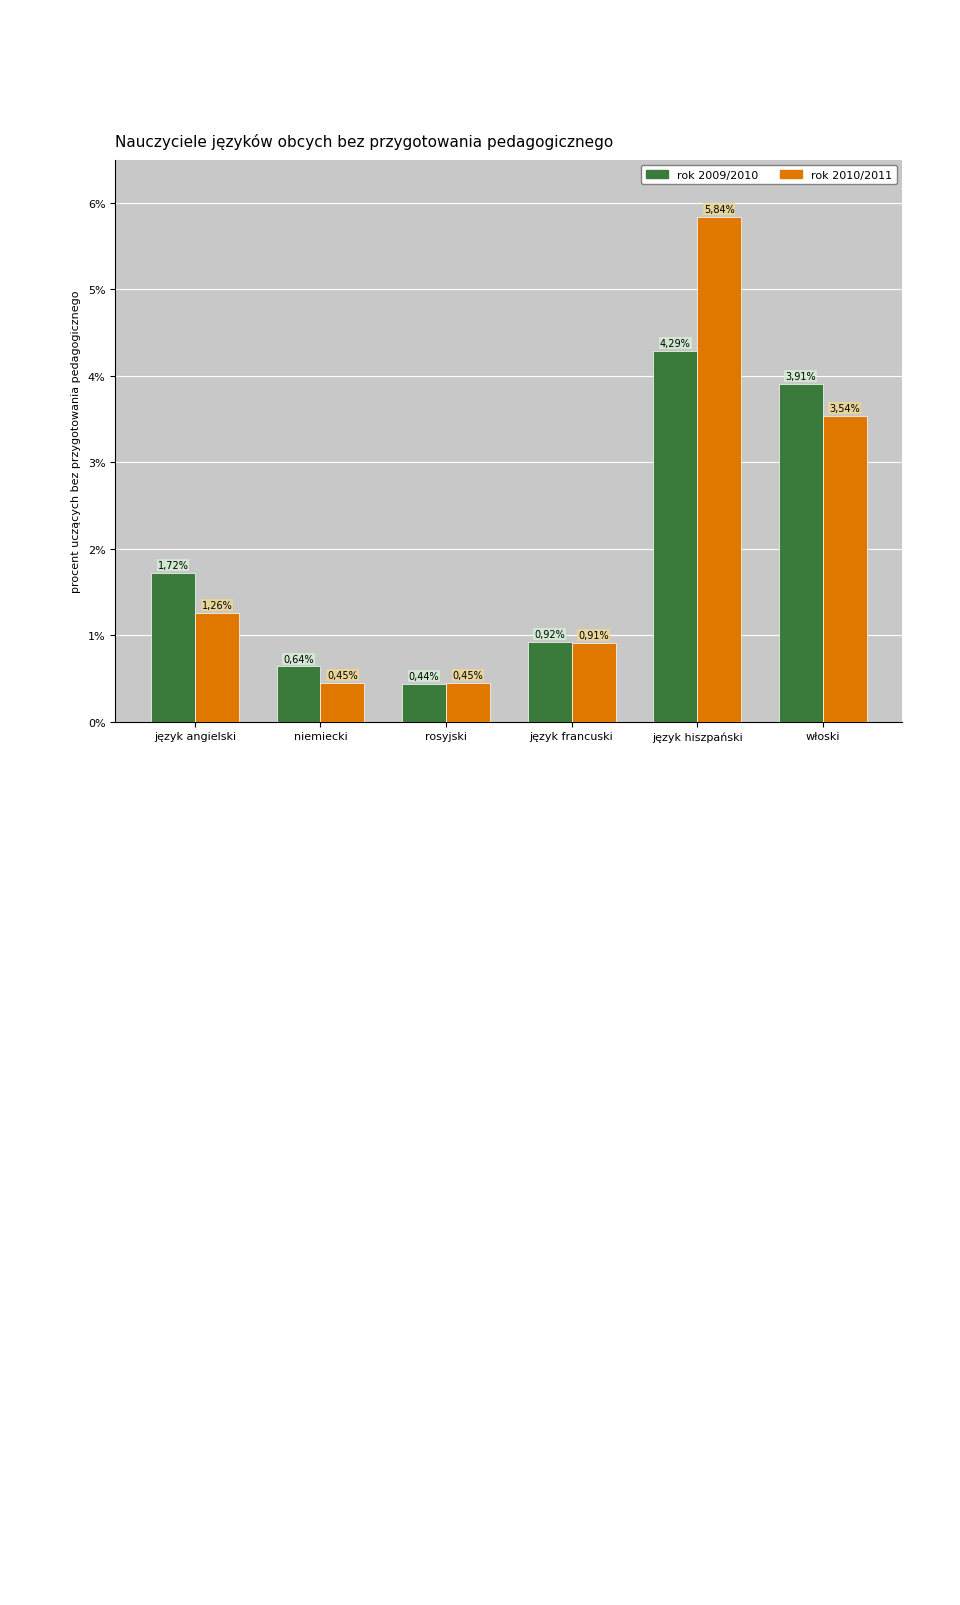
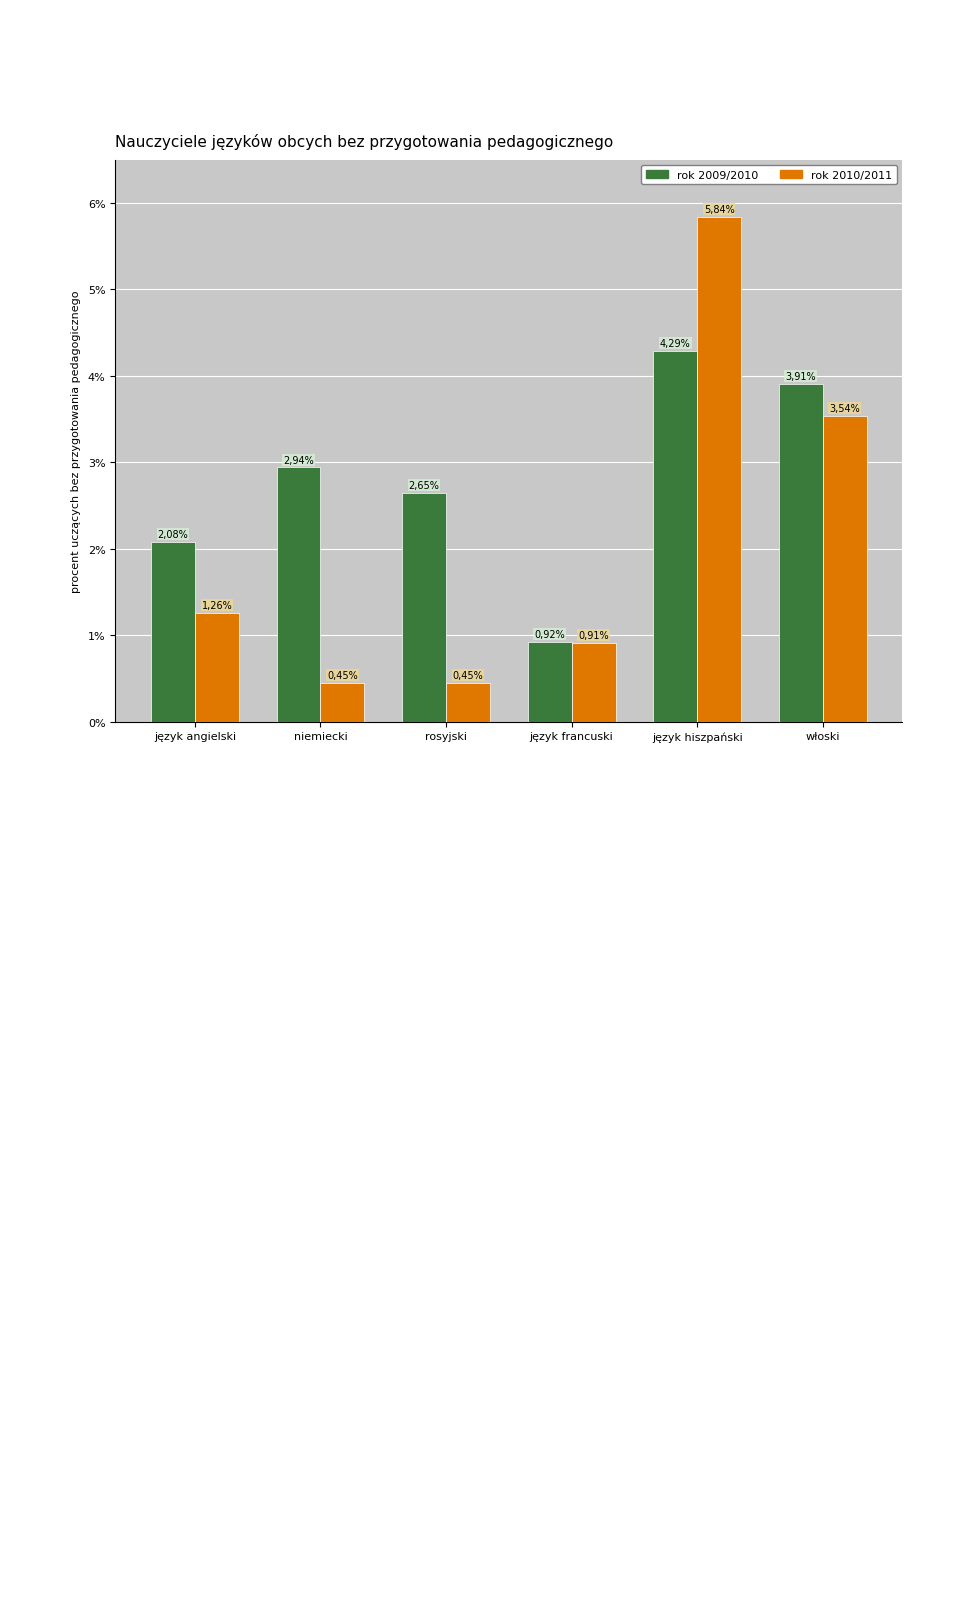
rok 2009/2010/język angielski: 1,72% -> 2,08%
rok 2009/2010/niemiecki: 0,64% -> 2,94%
rok 2009/2010/rosyjski: 0,44% -> 2,65%
